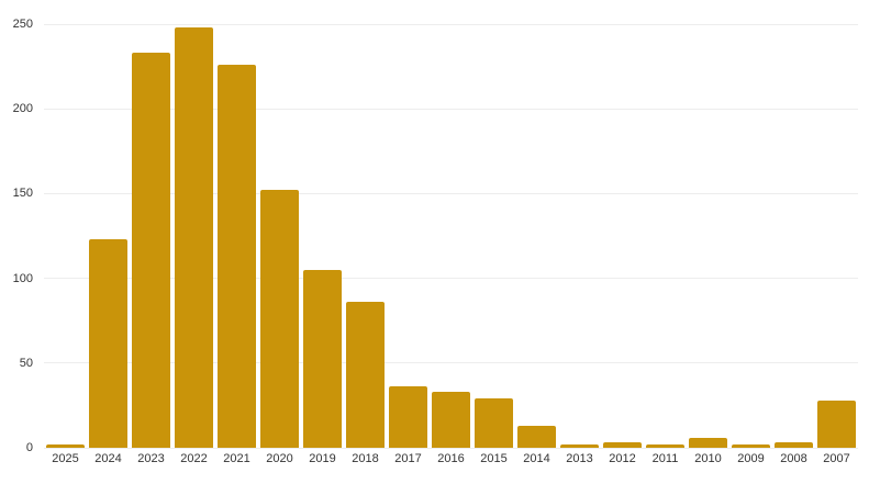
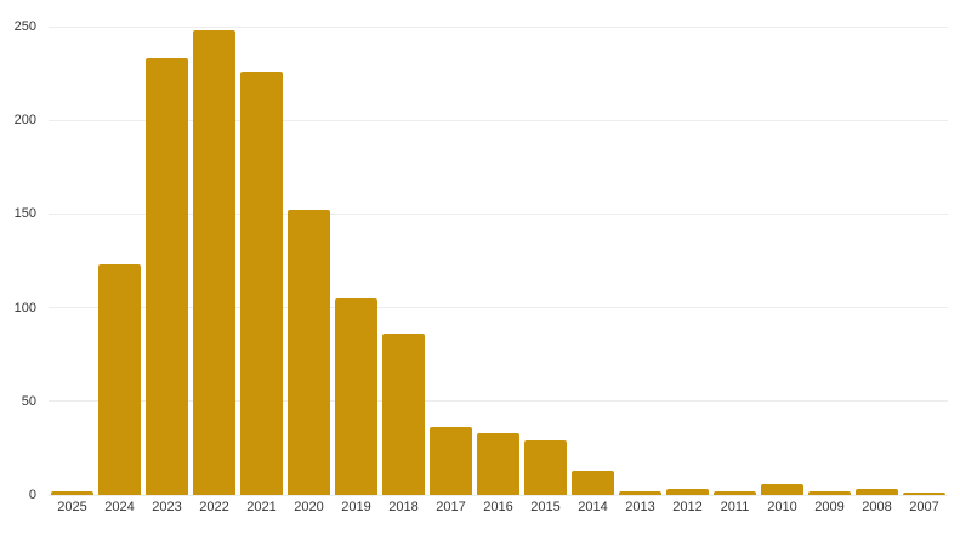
2007: 28 -> 1
